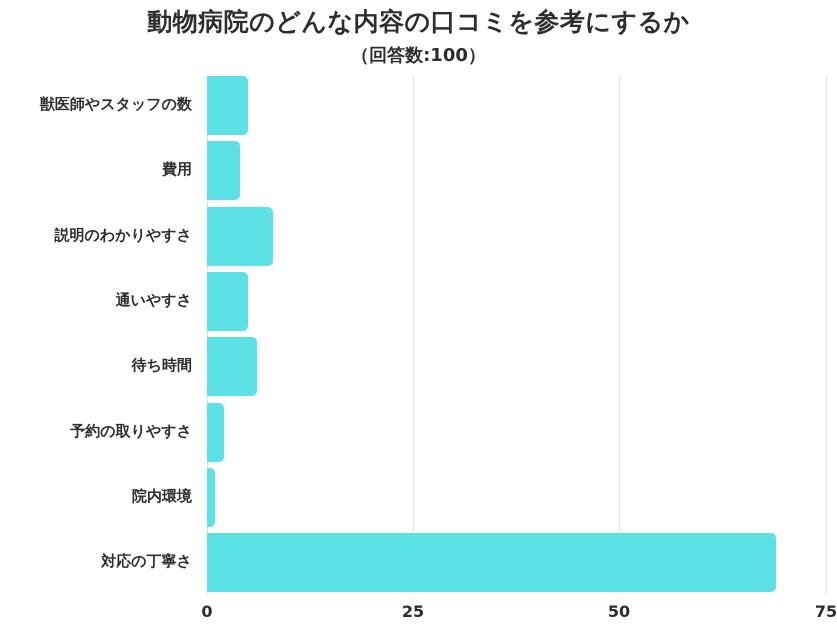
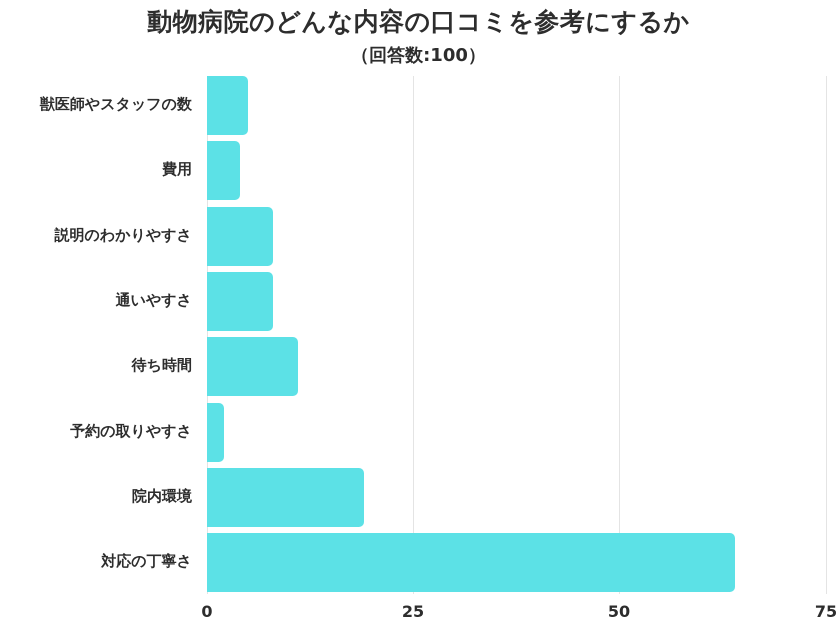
通いやすさ: 5 -> 8
待ち時間: 6 -> 11
院内環境: 1 -> 19
対応の丁寧さ: 69 -> 64
